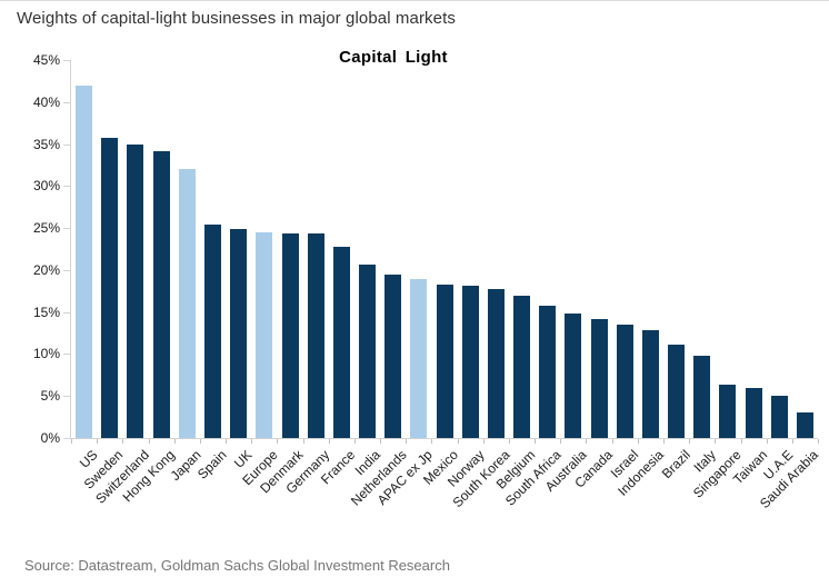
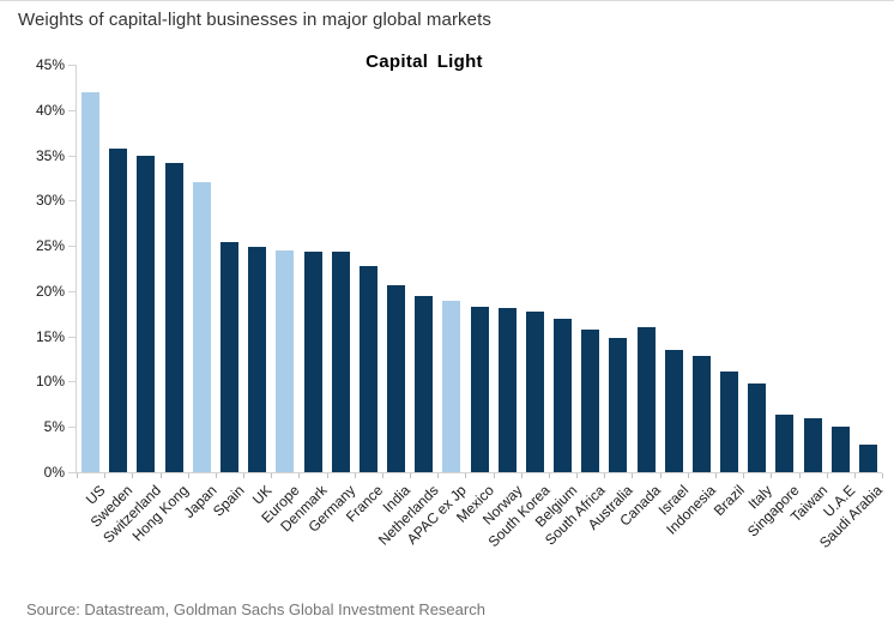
Canada: 14% -> 16%
